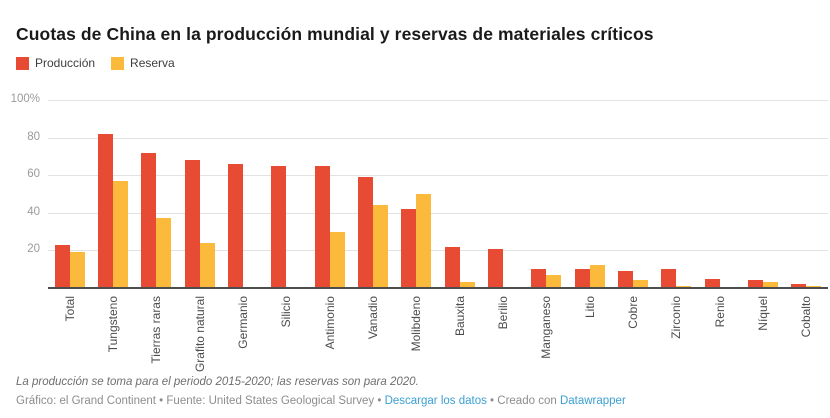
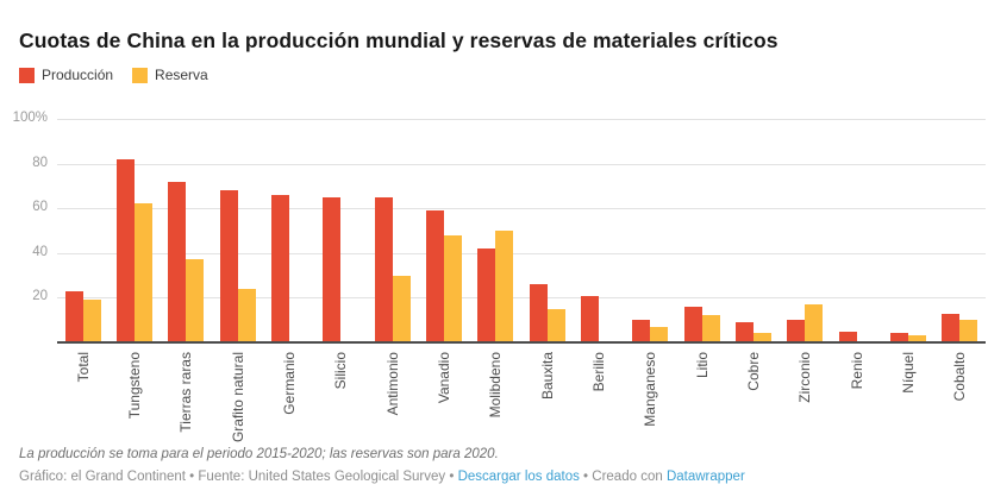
Reserva/Tungsteno: 57% -> 62%
Reserva/Vanadio: 44% -> 48%
Producción/Bauxita: 22% -> 26%
Reserva/Bauxita: 3% -> 15%
Producción/Litio: 10% -> 16%
Reserva/Zirconio: 1% -> 17%
Producción/Cobalto: 2% -> 13%
Reserva/Cobalto: 1% -> 10%
